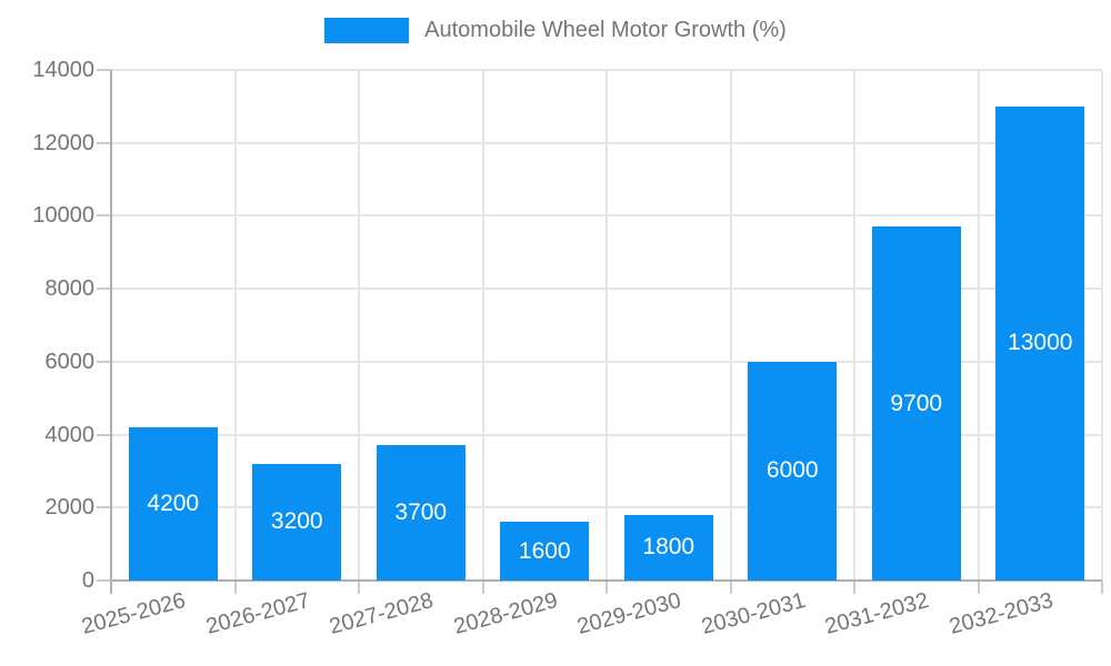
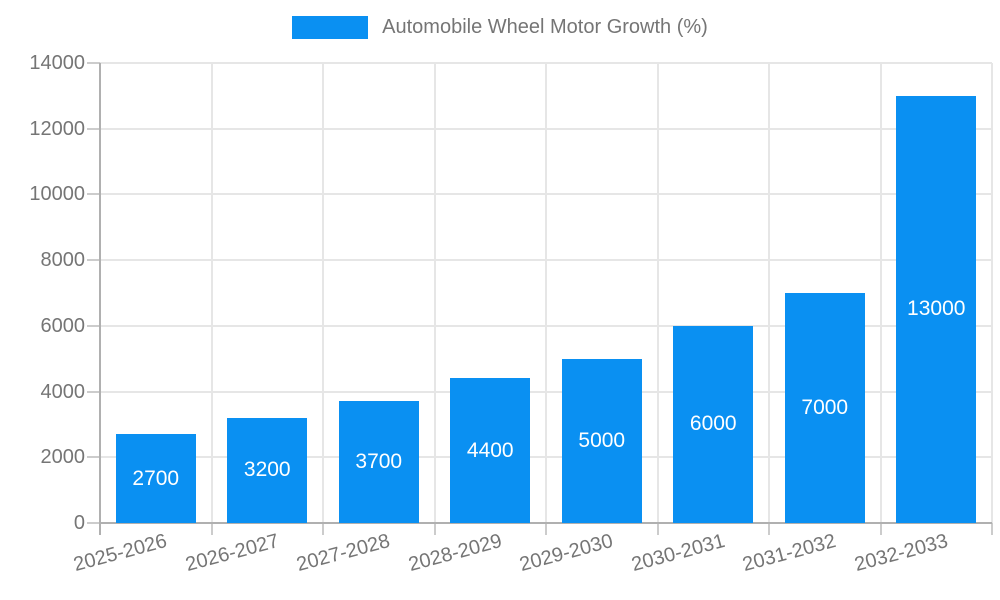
2025-2026: 4200 -> 2700
2028-2029: 1600 -> 4400
2029-2030: 1800 -> 5000
2031-2032: 9700 -> 7000
